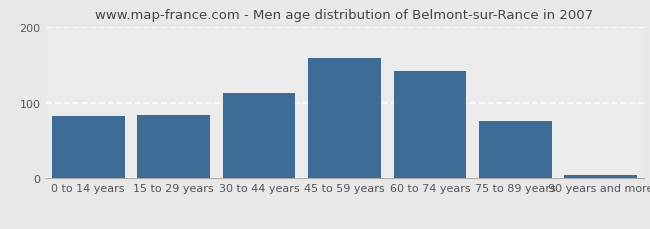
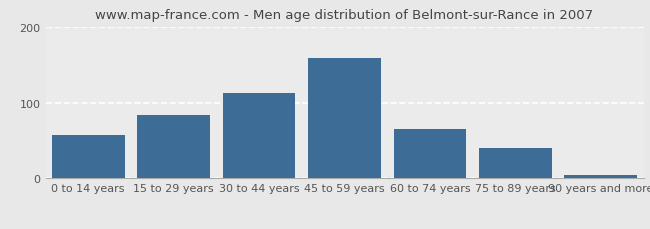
0 to 14 years: 82 -> 57
60 to 74 years: 142 -> 65
75 to 89 years: 76 -> 40
